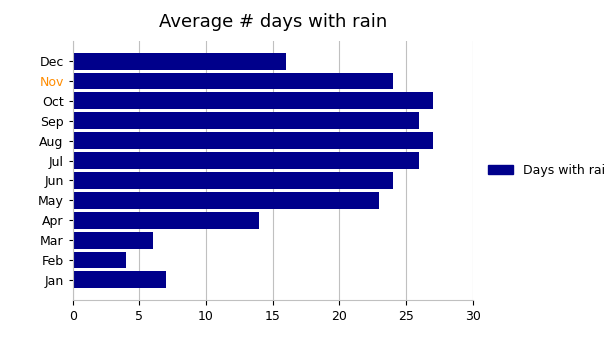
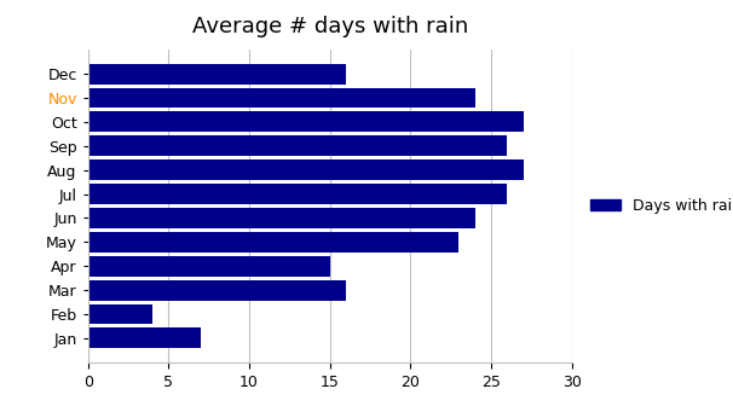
Apr: 14 -> 15
Mar: 6 -> 16
